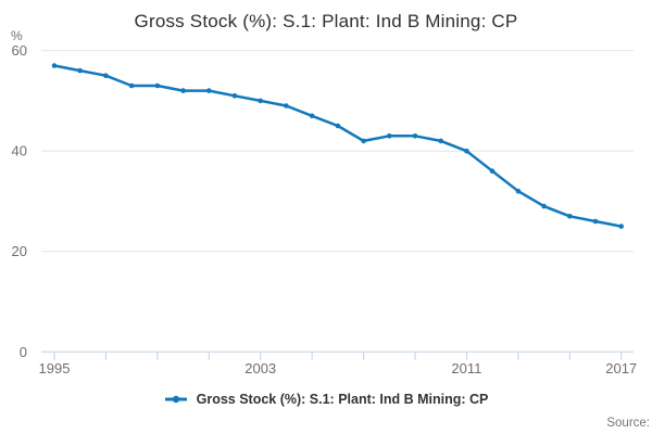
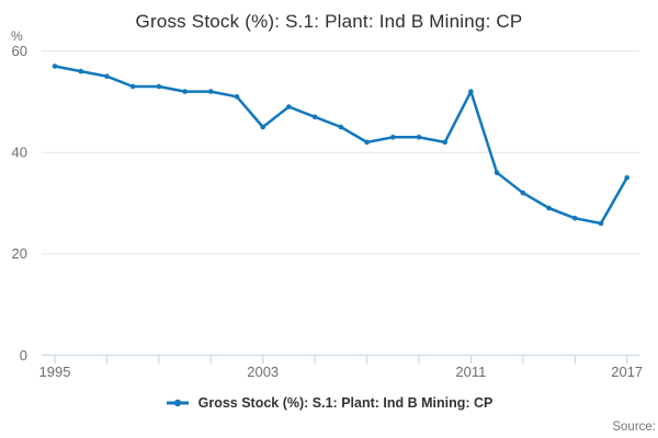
2003: 50 -> 45
2011: 40 -> 52
2017: 25 -> 35
